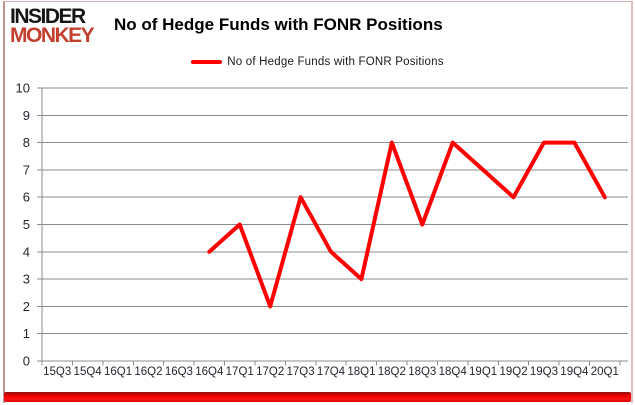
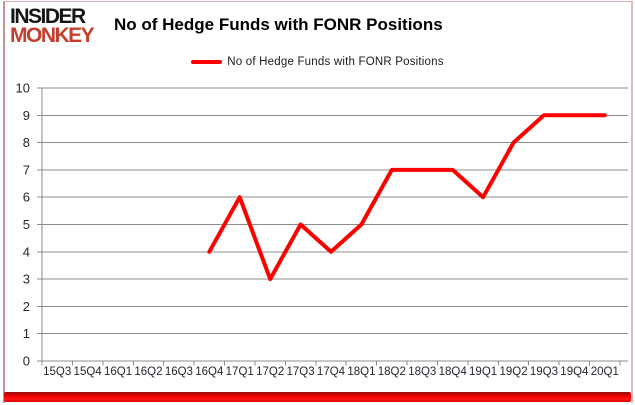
17Q1: 5 -> 6
17Q2: 2 -> 3
17Q3: 6 -> 5
18Q1: 3 -> 5
18Q2: 8 -> 7
18Q3: 5 -> 7
18Q4: 8 -> 7
19Q1: 7 -> 6
19Q2: 6 -> 8
19Q3: 8 -> 9
19Q4: 8 -> 9
20Q1: 6 -> 9
